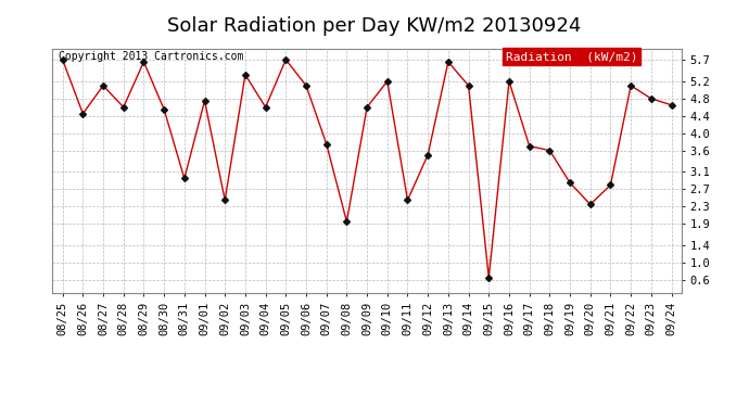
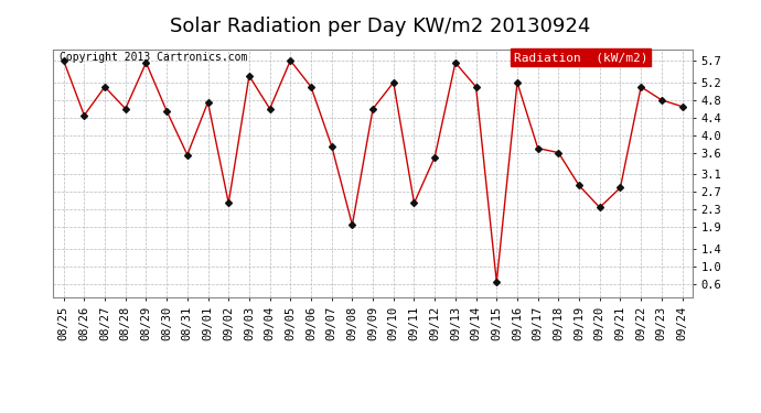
08/31: 2.95 -> 3.55
